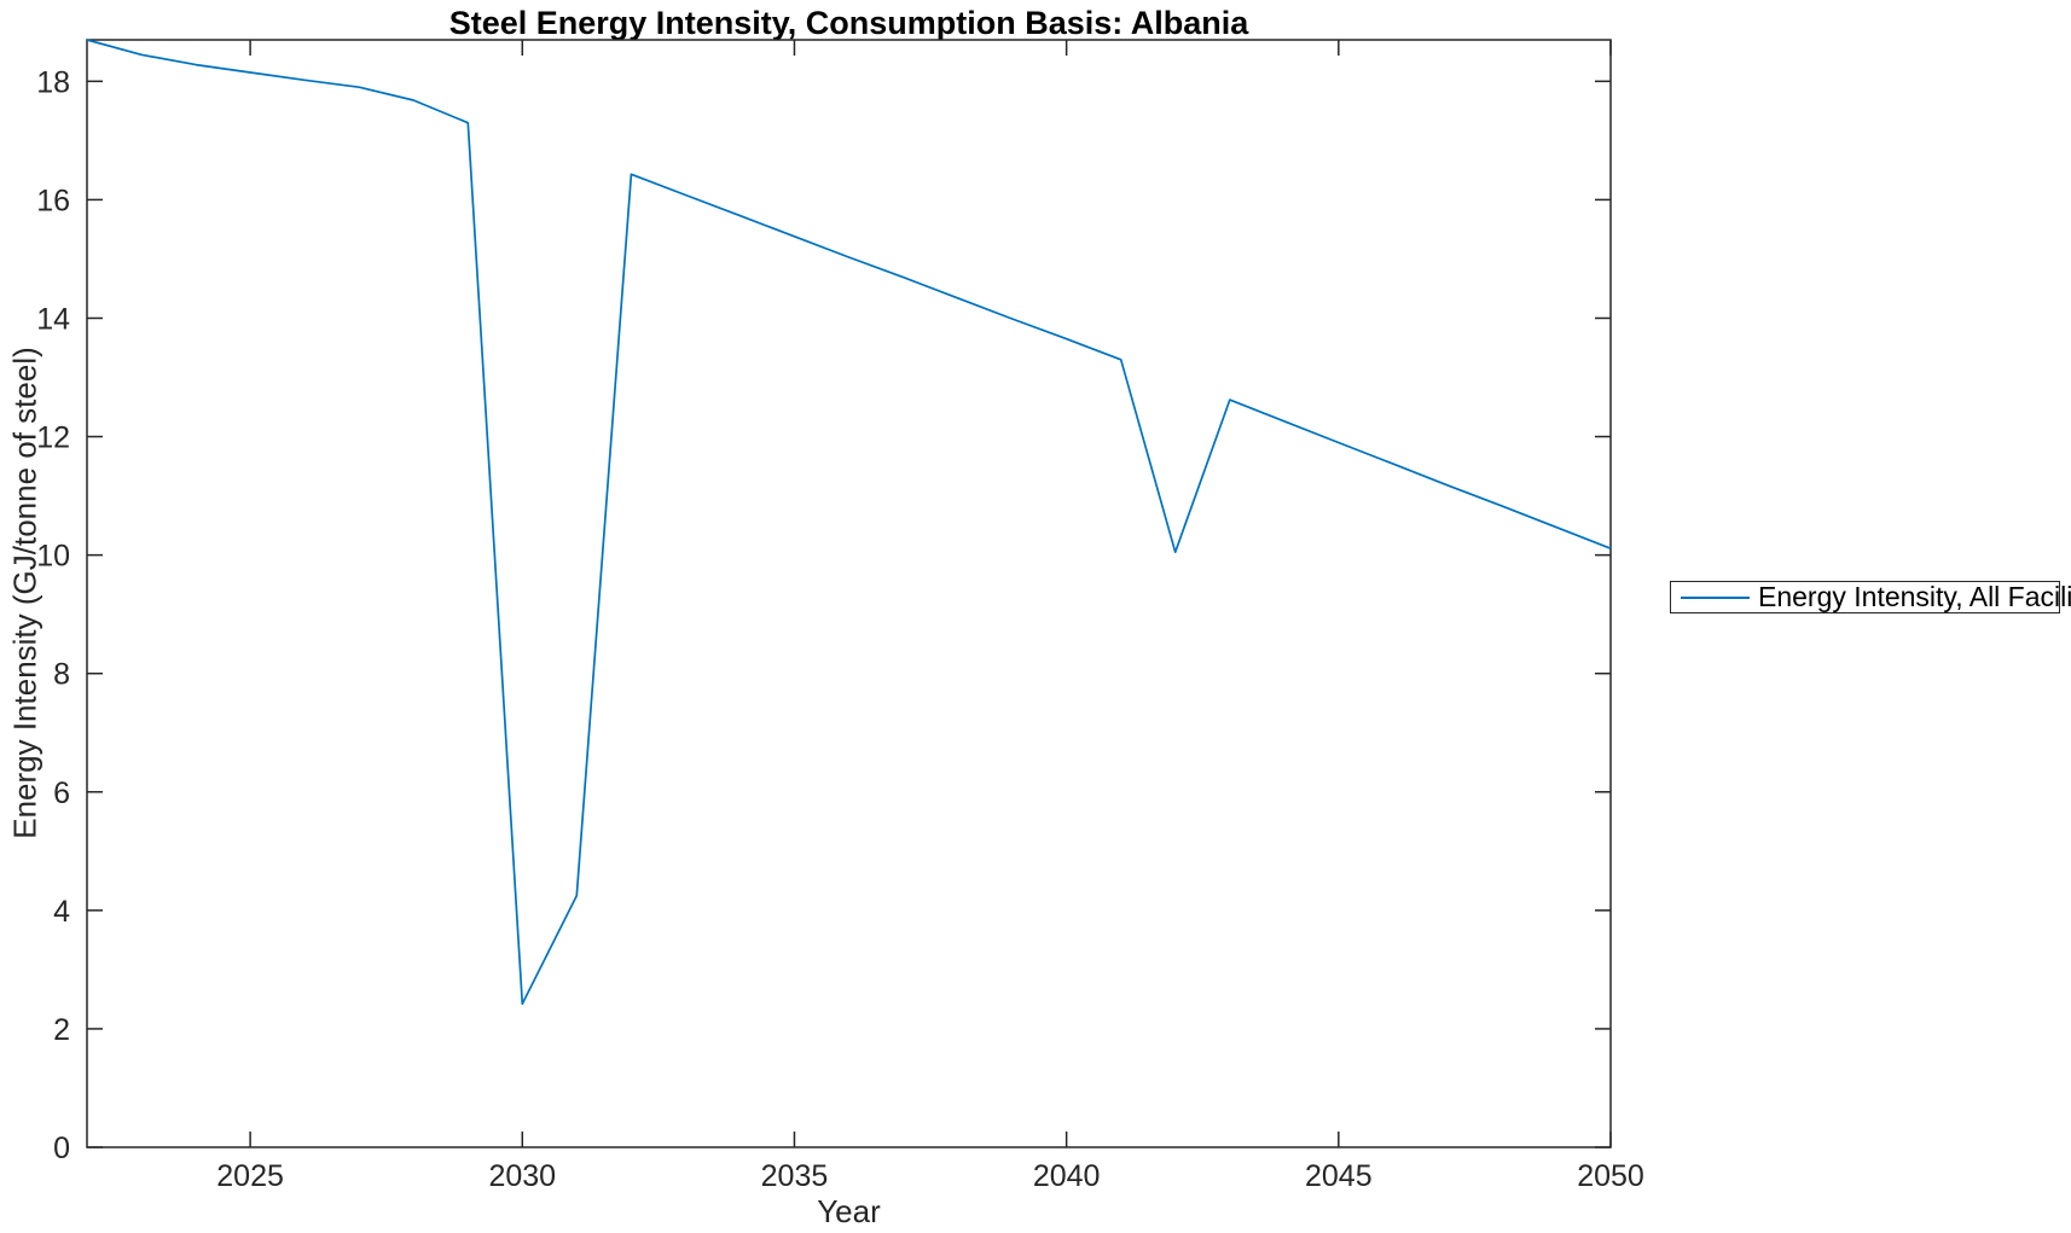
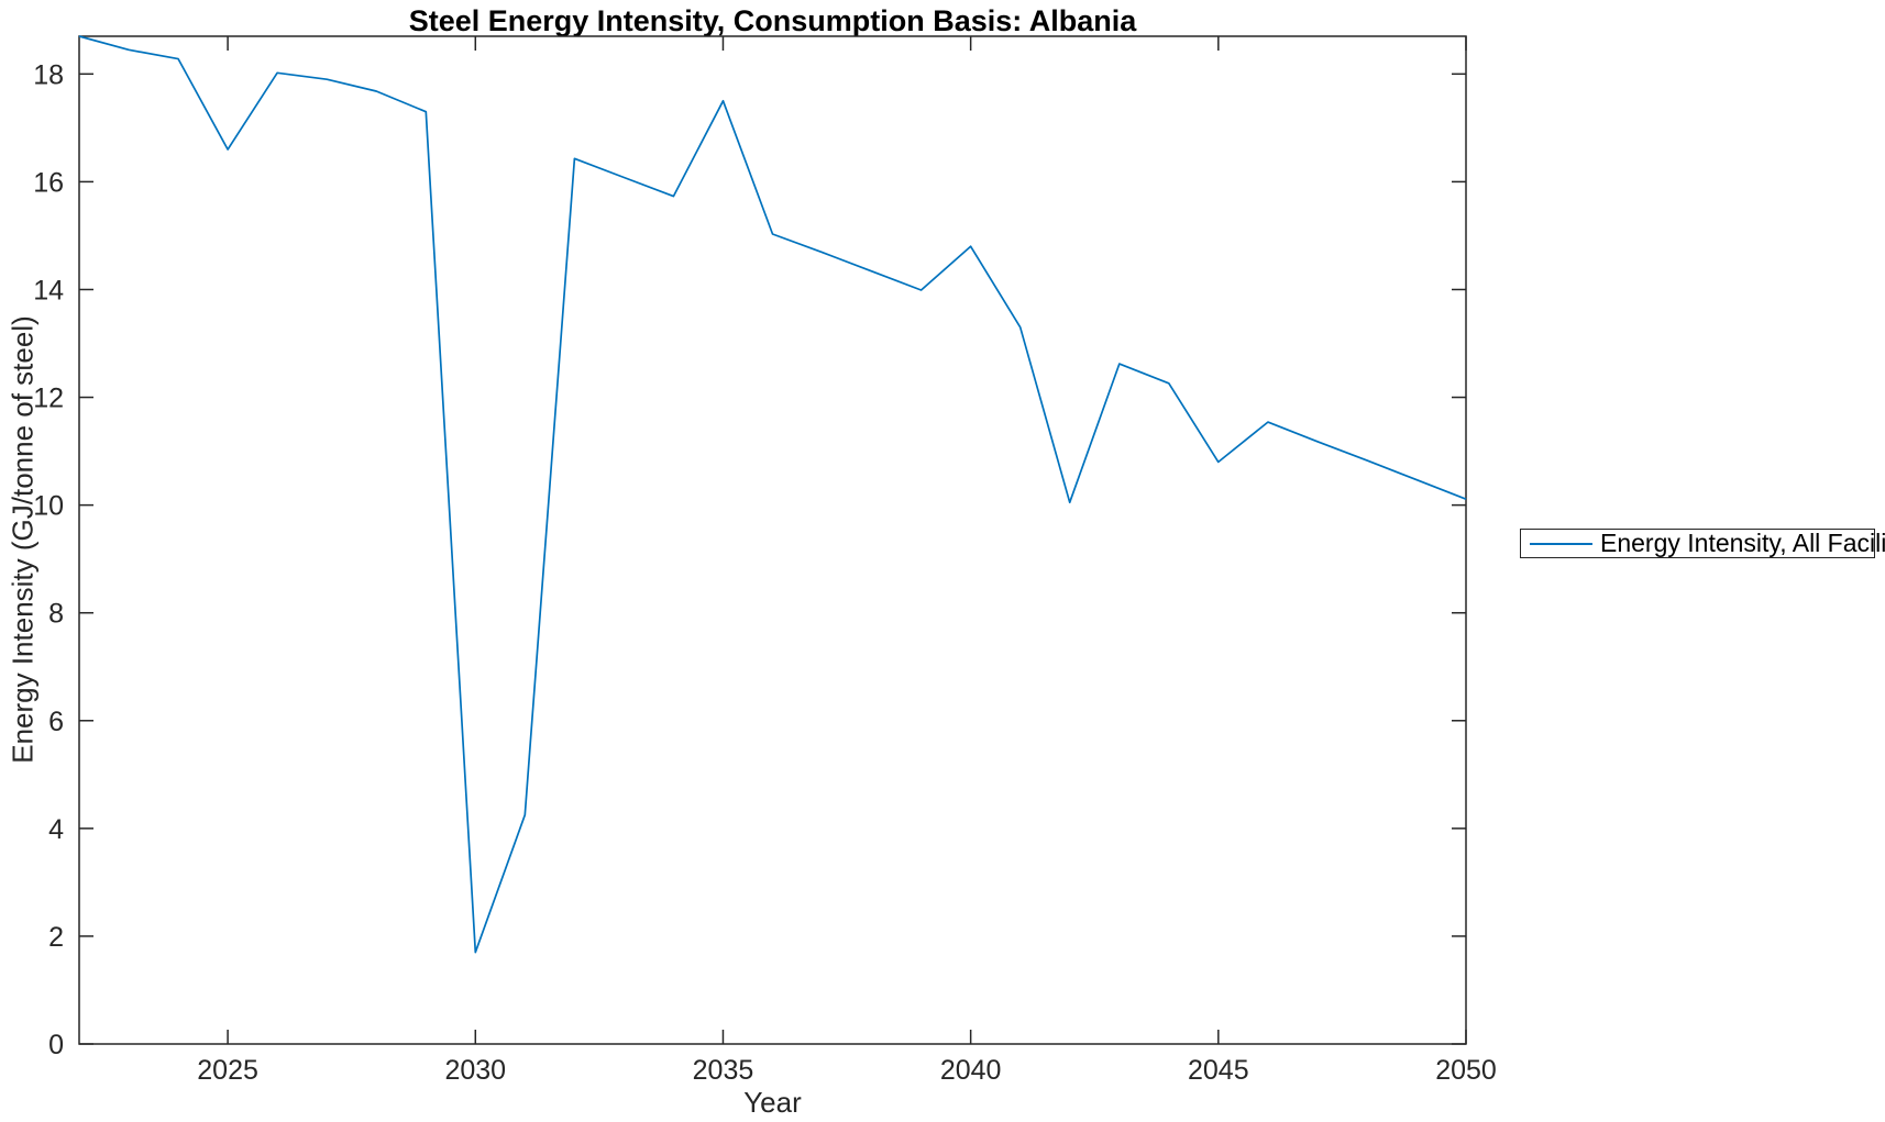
2025: 18.1 -> 16.6
2030: 2.4 -> 1.7
2035: 15.4 -> 17.5
2040: 13.7 -> 14.8
2045: 11.9 -> 10.8
